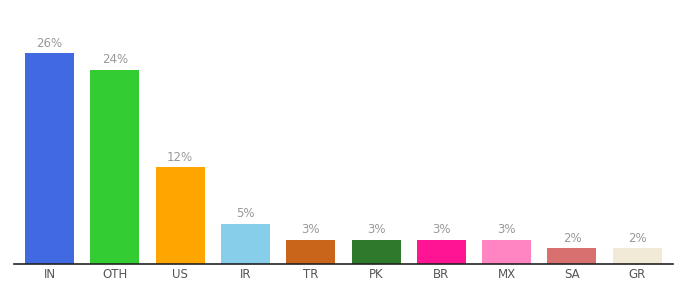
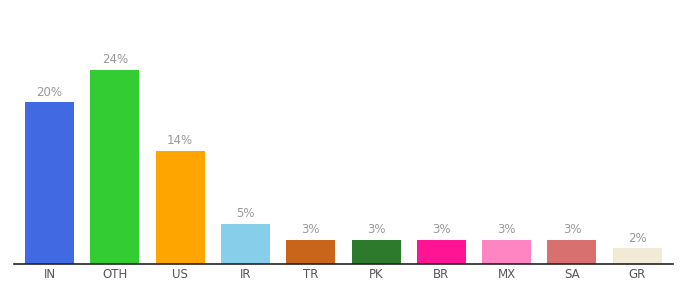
IN: 26% -> 20%
US: 12% -> 14%
SA: 2% -> 3%
